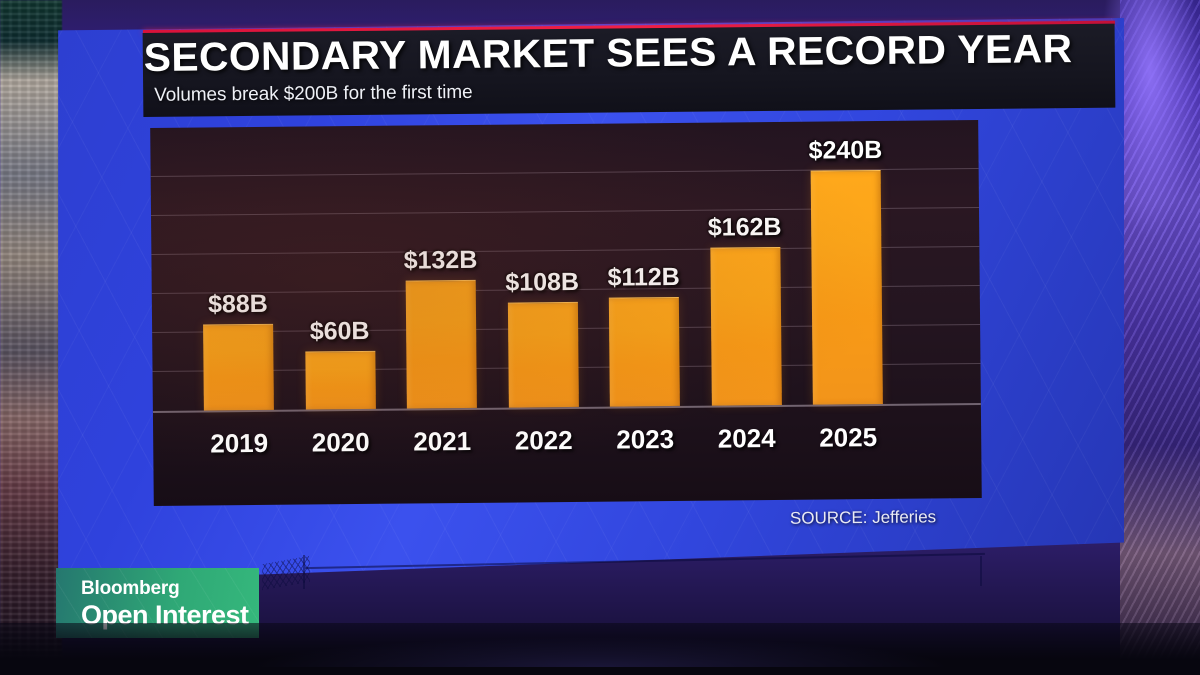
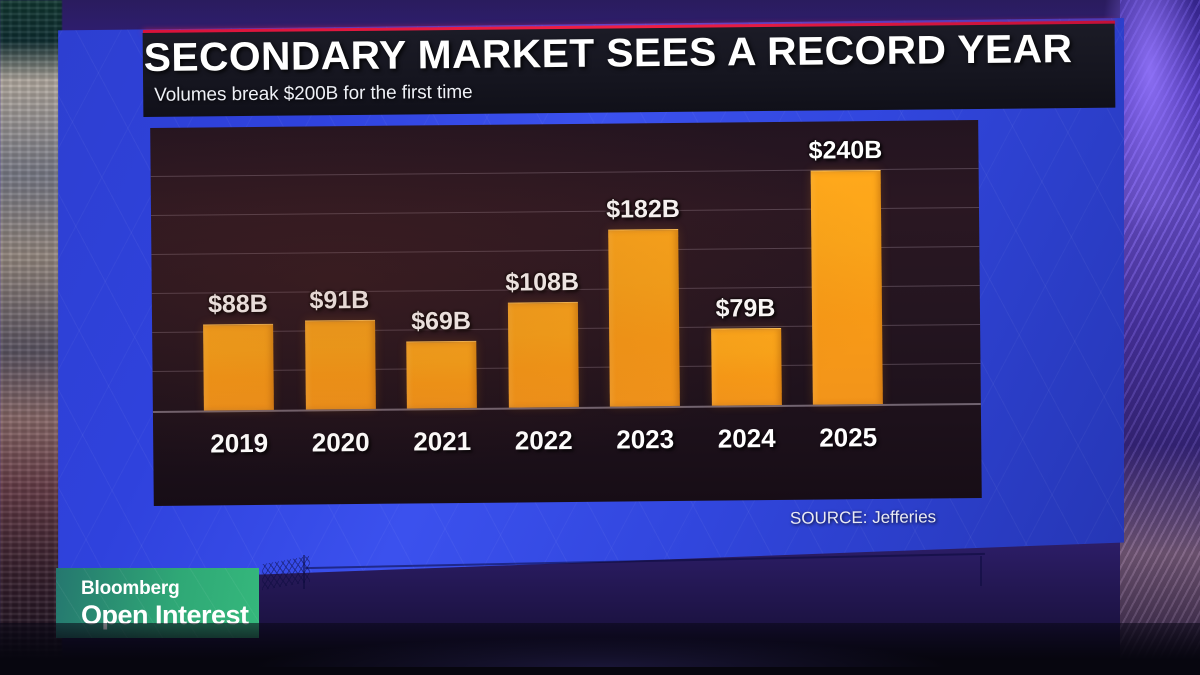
2020: $60B -> $91B
2021: $132B -> $69B
2023: $112B -> $182B
2024: $162B -> $79B
